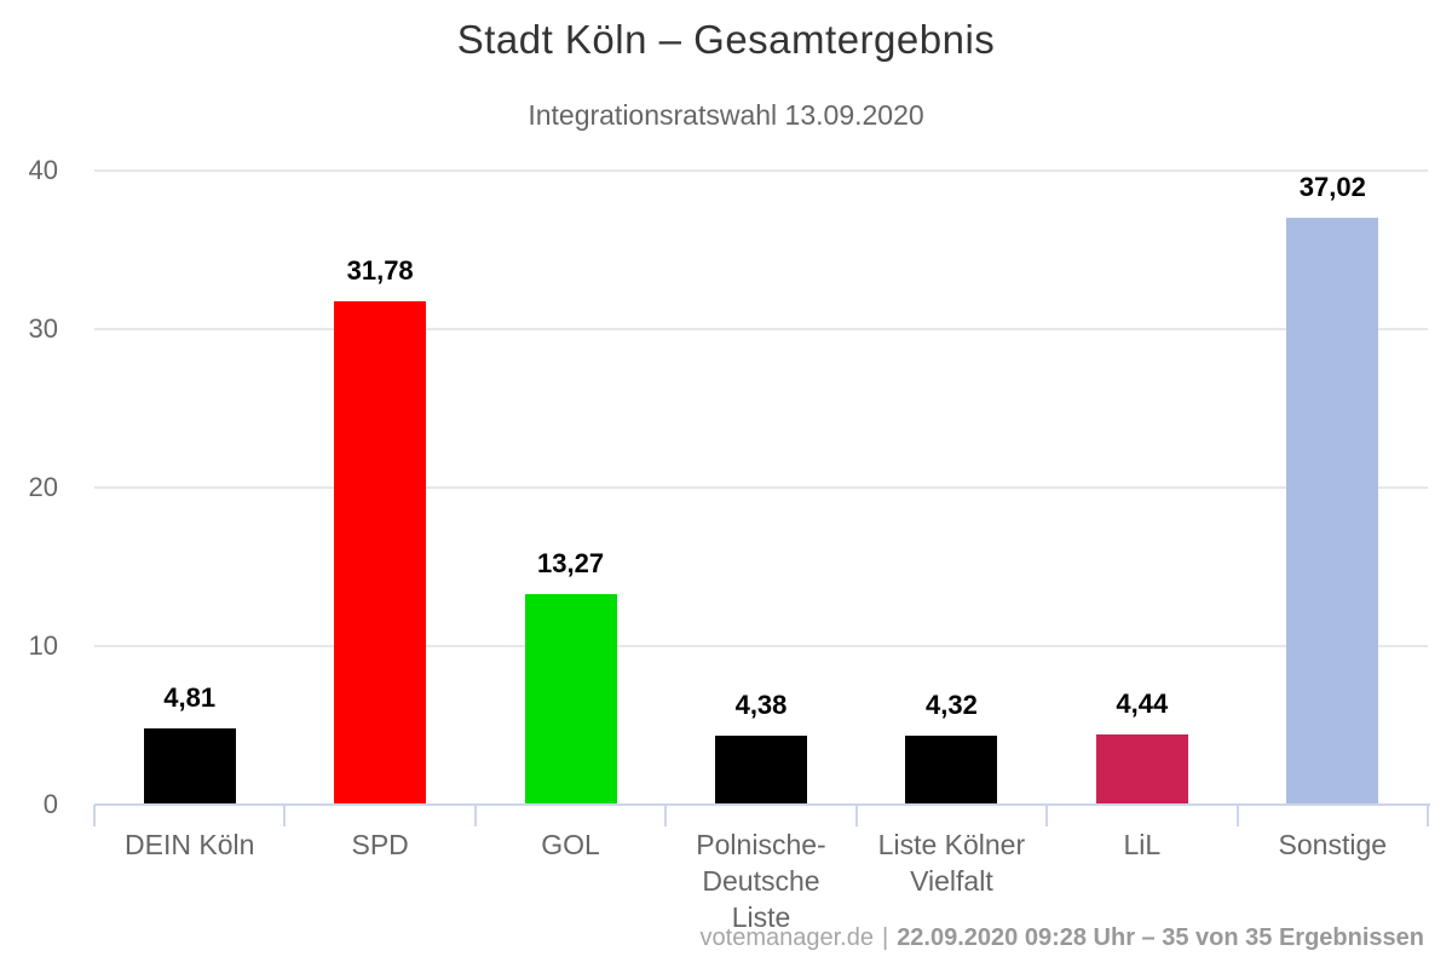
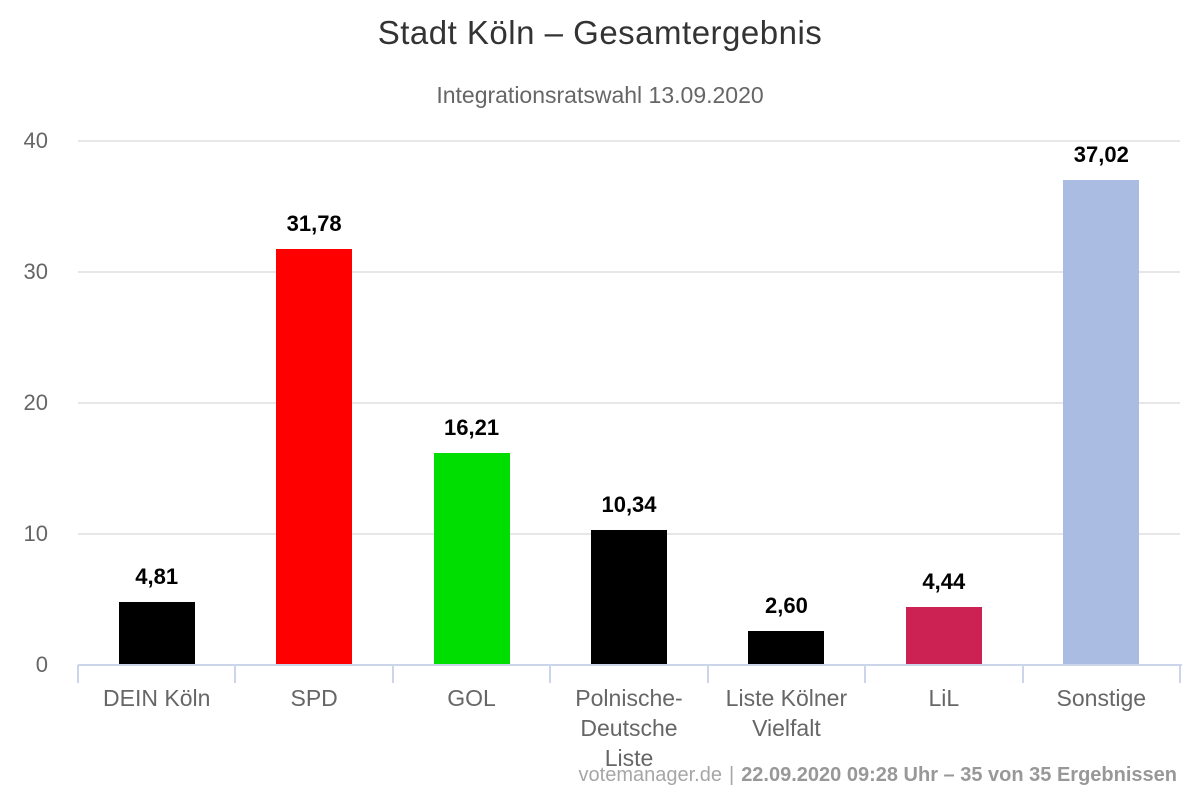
GOL: 13,27 -> 16,21
Polnische-Deutsche Liste: 4,38 -> 10,34
Liste Kölner Vielfalt: 4,32 -> 2,60
